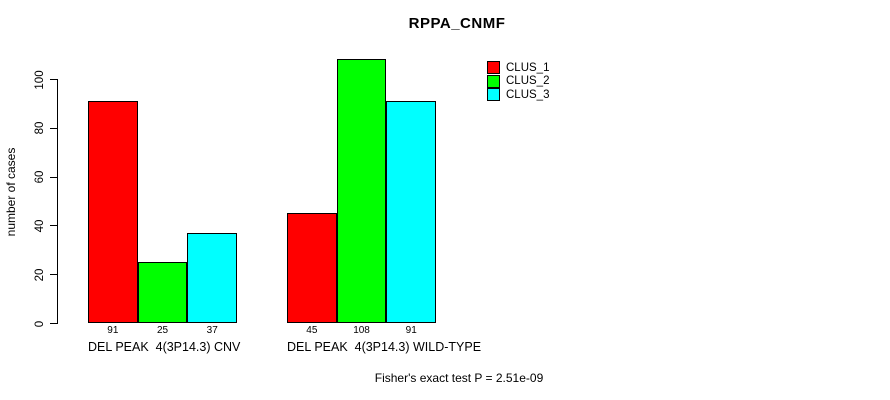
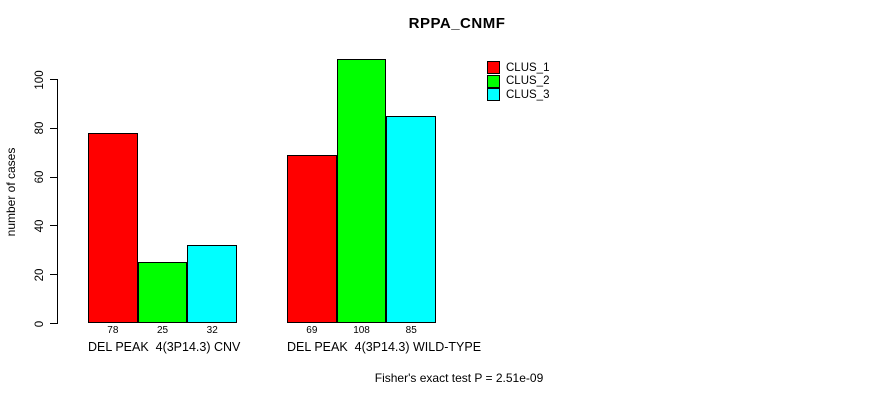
CLUS_1/DEL PEAK 4(3P14.3) CNV: 91 -> 78
CLUS_3/DEL PEAK 4(3P14.3) CNV: 37 -> 32
CLUS_1/DEL PEAK 4(3P14.3) WILD-TYPE: 45 -> 69
CLUS_3/DEL PEAK 4(3P14.3) WILD-TYPE: 91 -> 85
